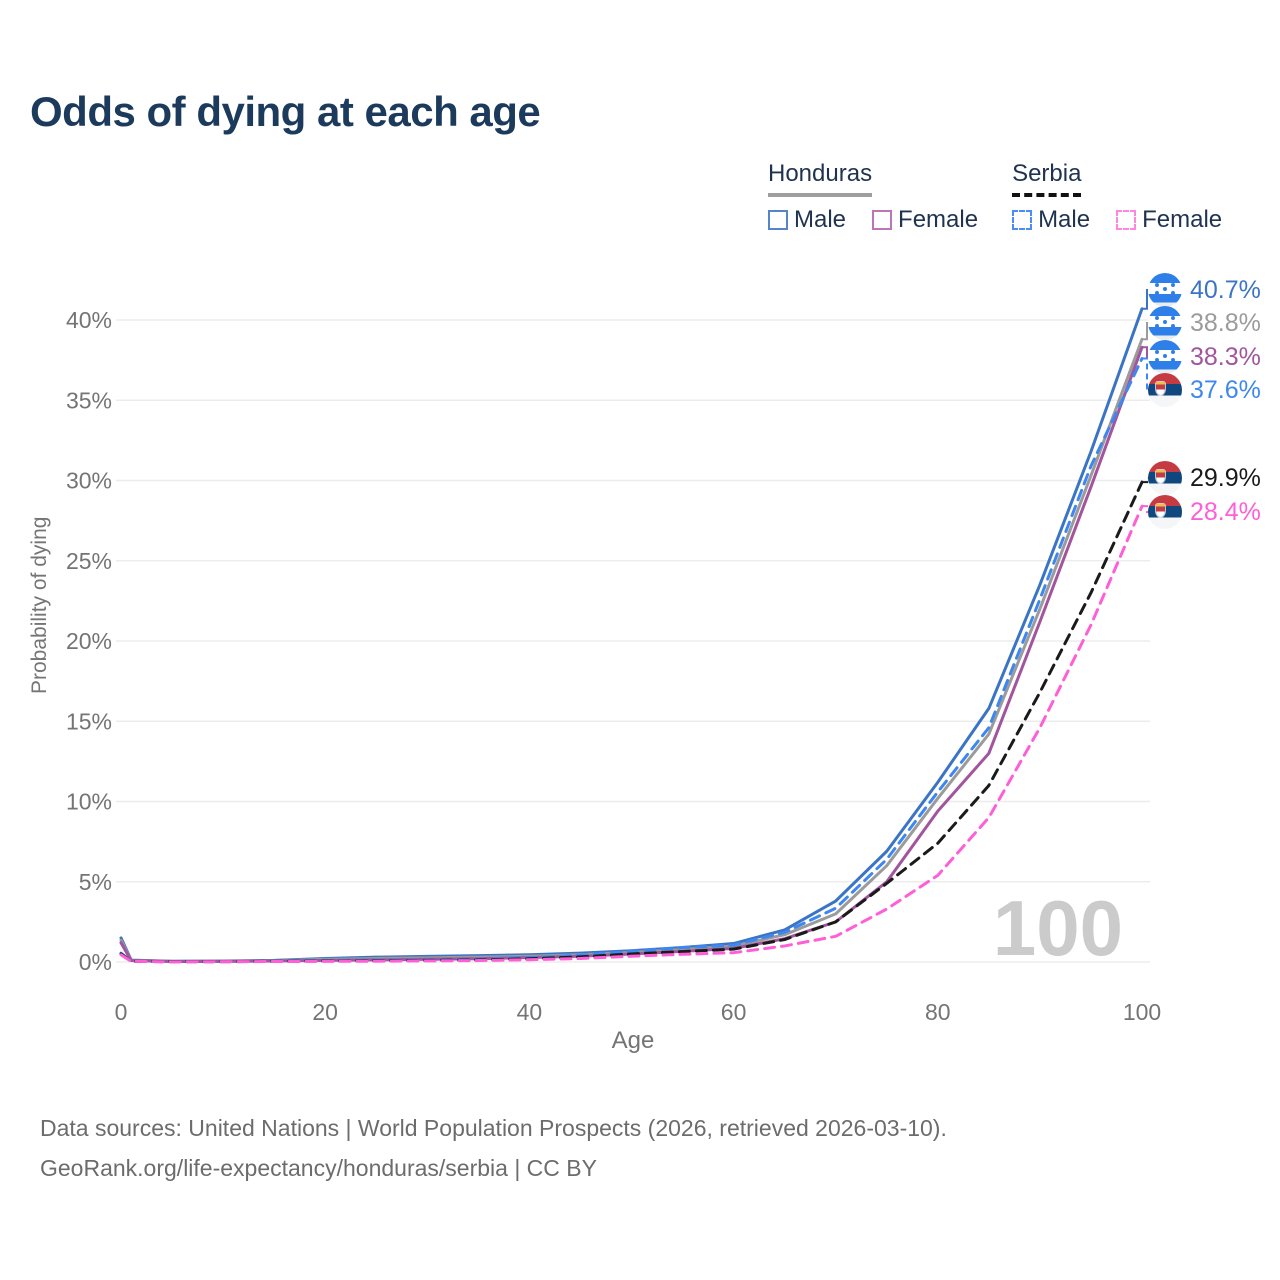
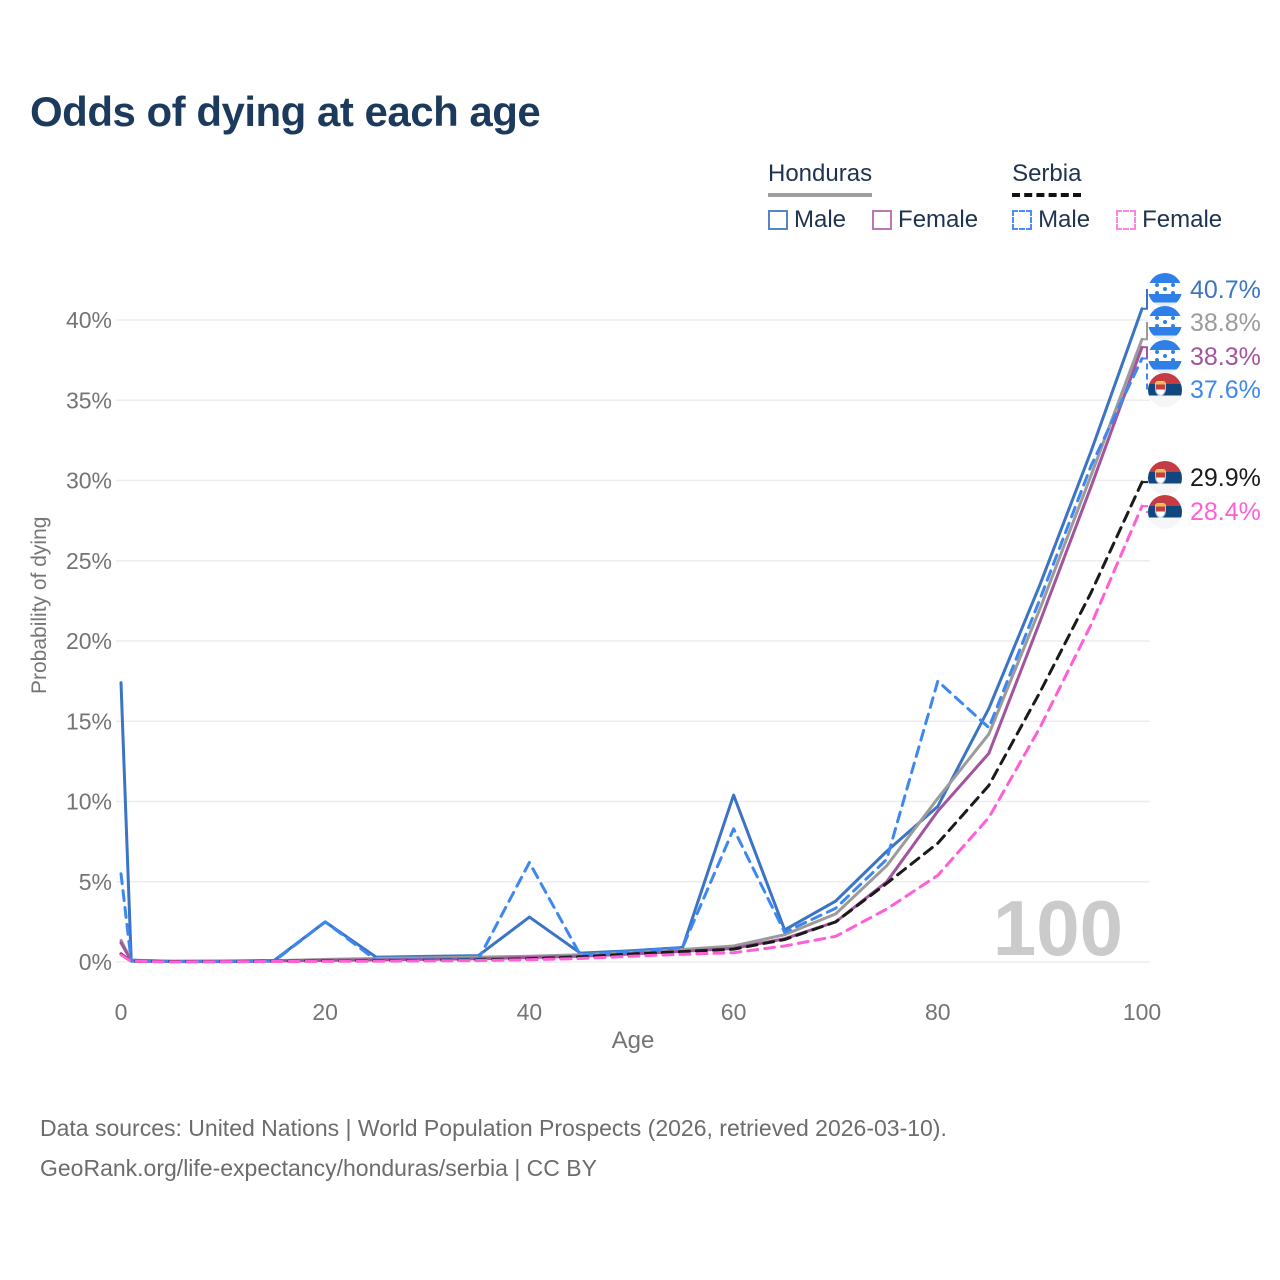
Honduras Male/0: 1.5% -> 17.4%
Serbia Male/0: 0.6% -> 5.5%
Honduras Male/20: 0.2% -> 2.5%
Serbia Male/20: 0.1% -> 2.5%
Honduras Male/40: 0.5% -> 2.8%
Serbia Male/40: 0.3% -> 6.2%
Honduras Male/60: 1.1% -> 10.4%
Serbia Male/60: 1.1% -> 8.3%
Honduras Male/80: 11.2% -> 9.7%
Serbia Male/80: 10.6% -> 17.5%
